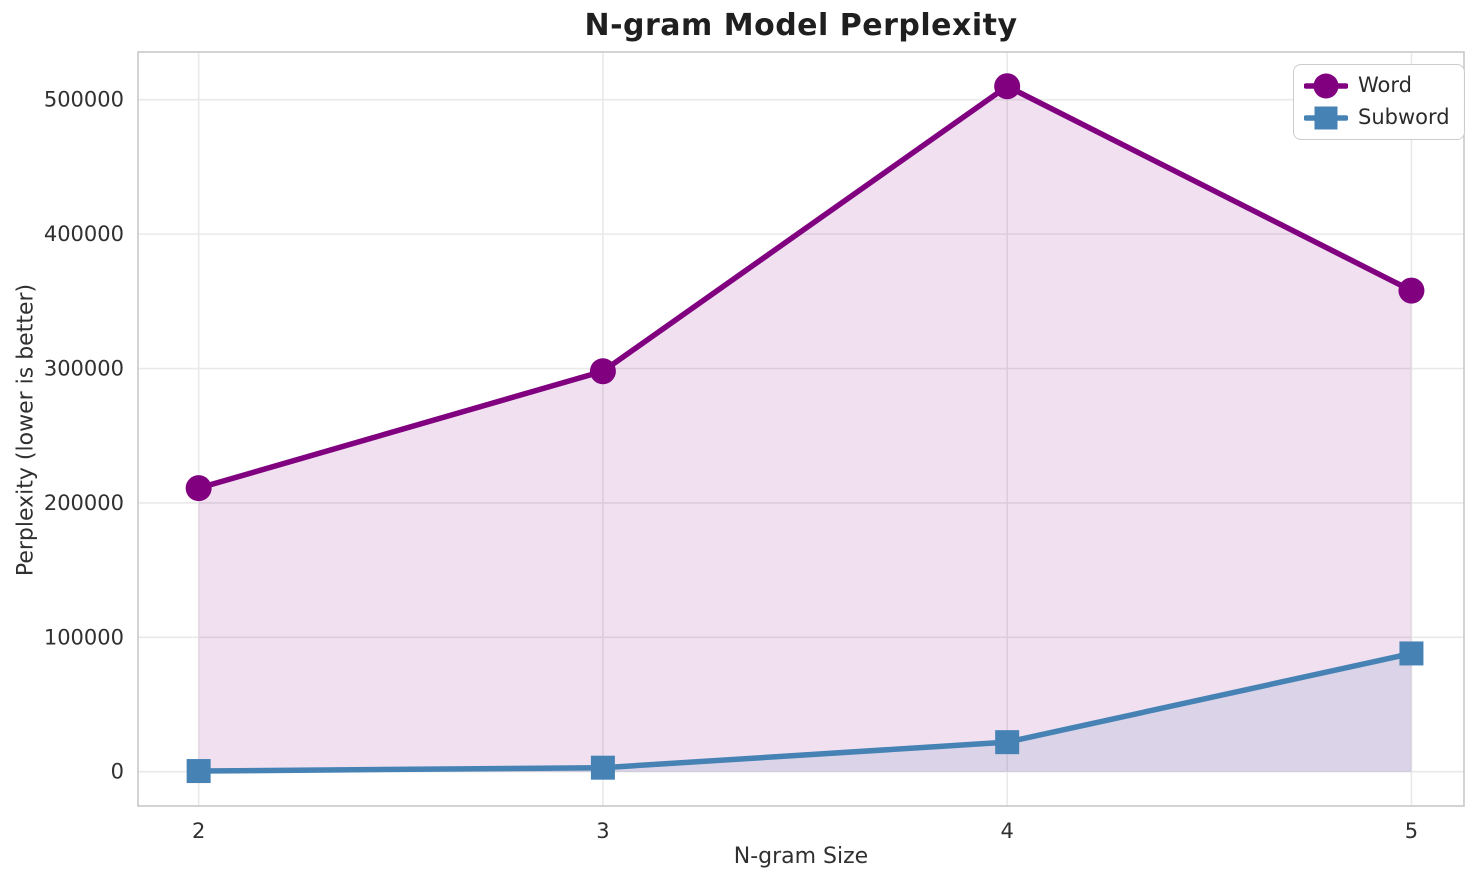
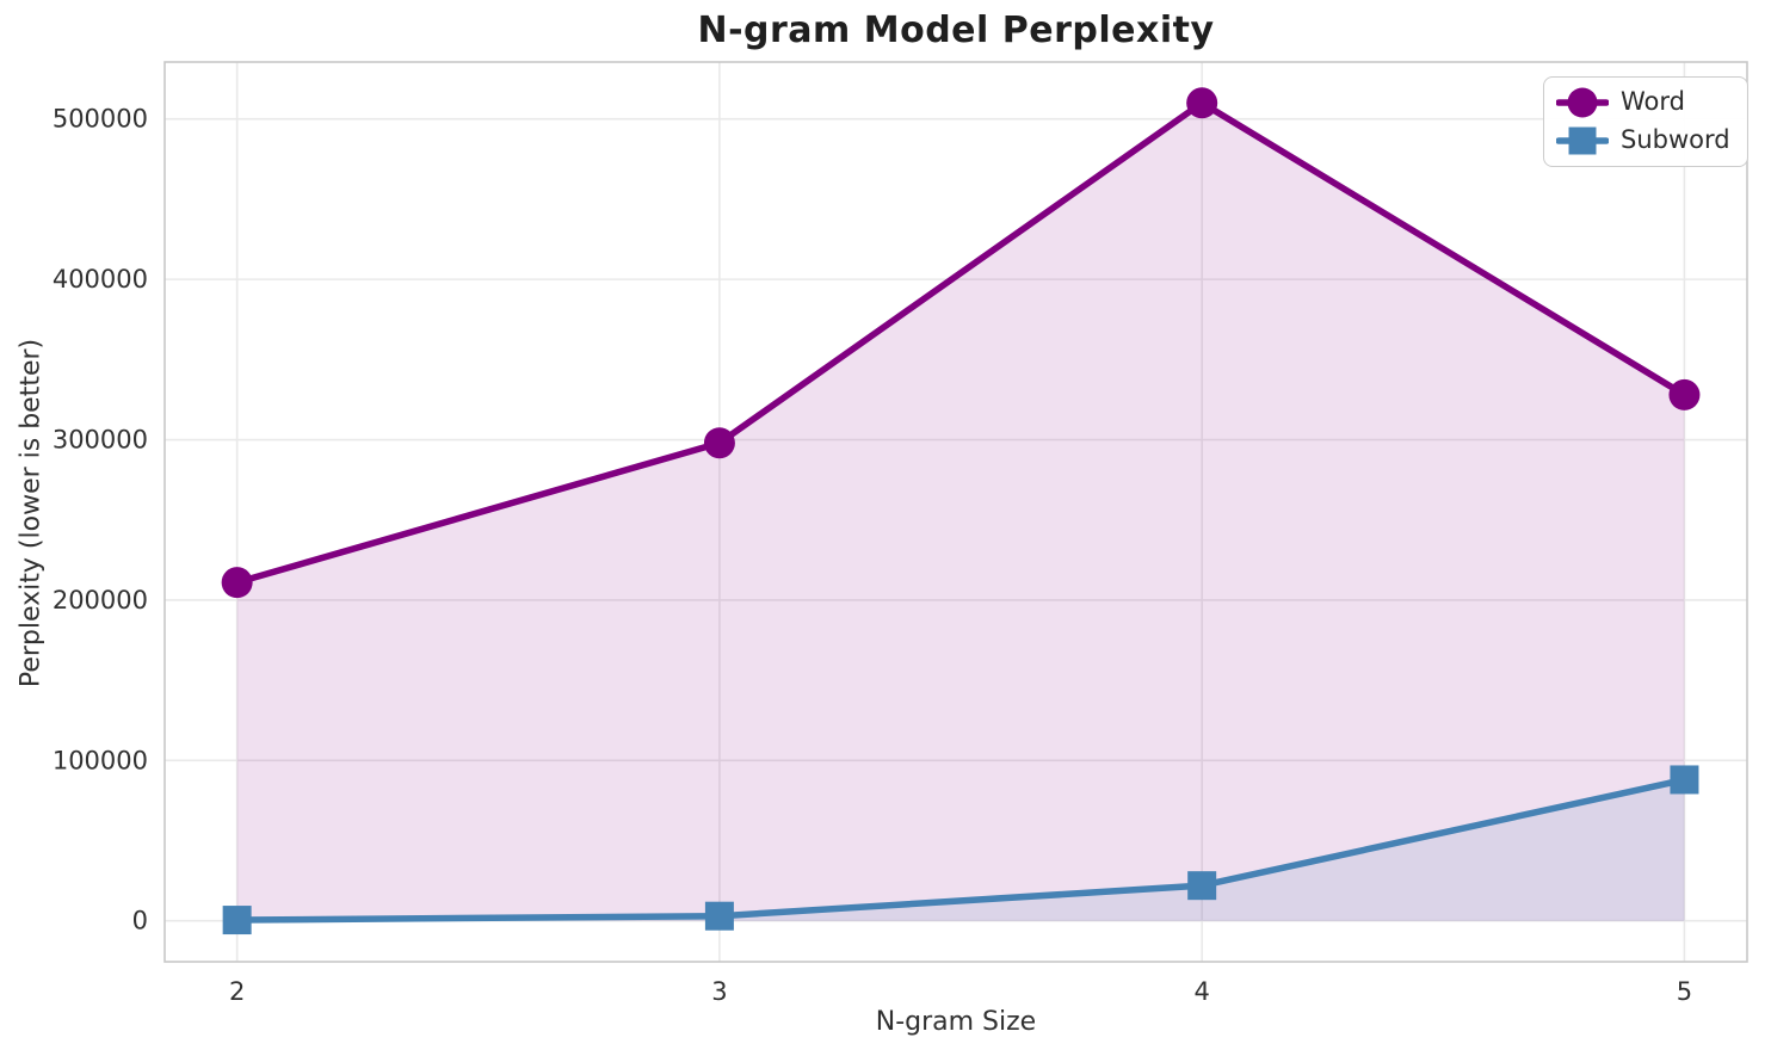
Word/5: 358000 -> 328000
